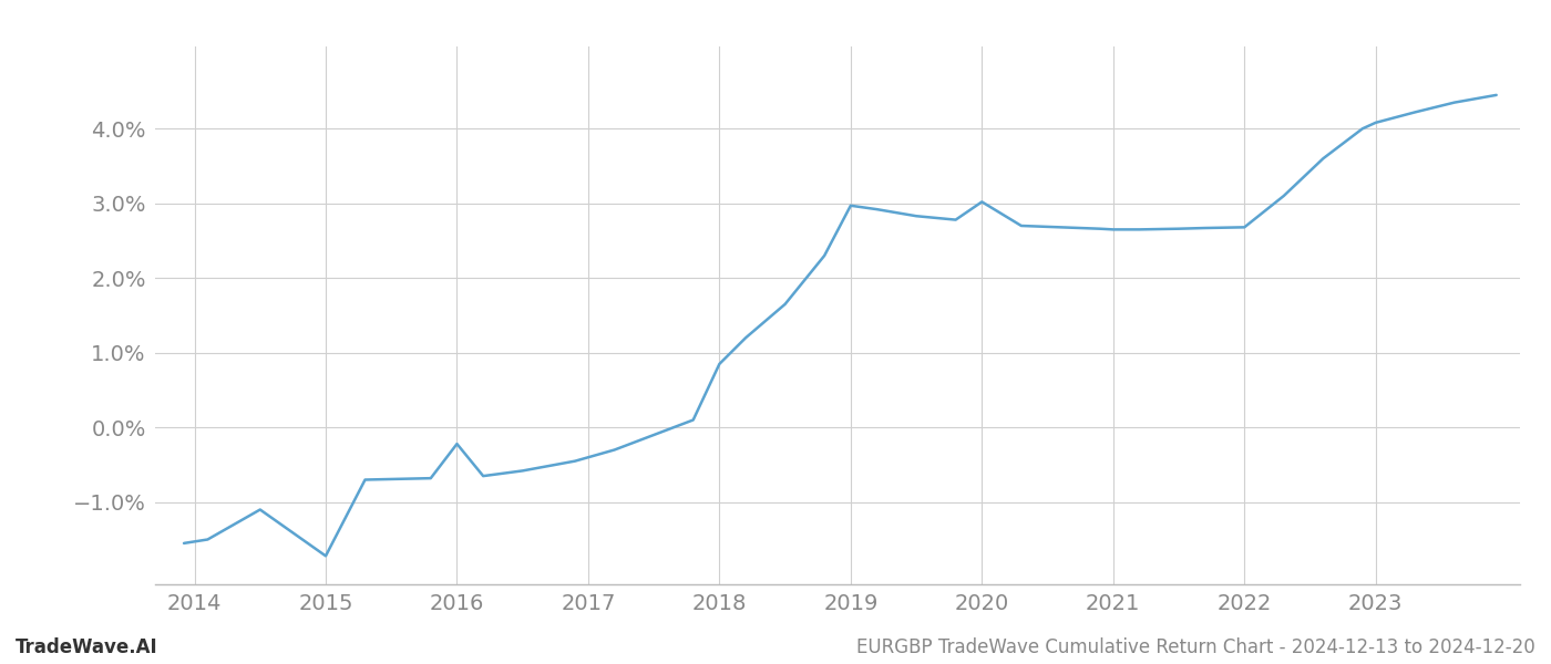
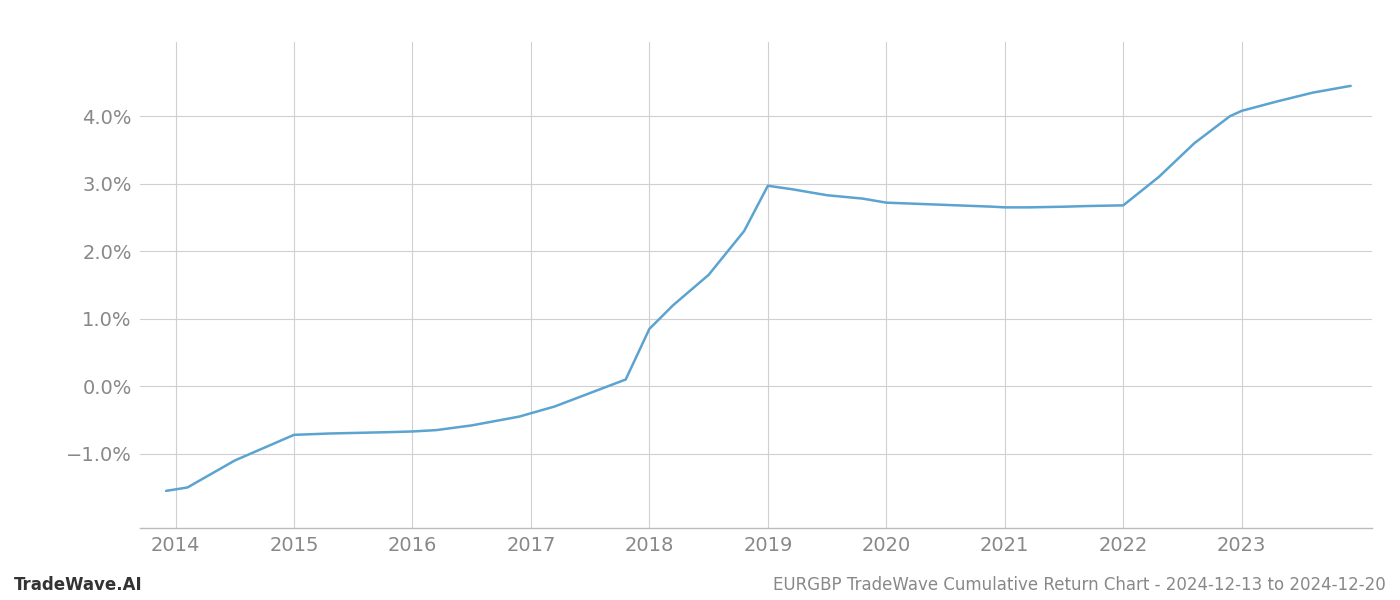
2015: -1.72% -> -0.72%
2016: -0.22% -> -0.67%
2020: 3.02% -> 2.72%
